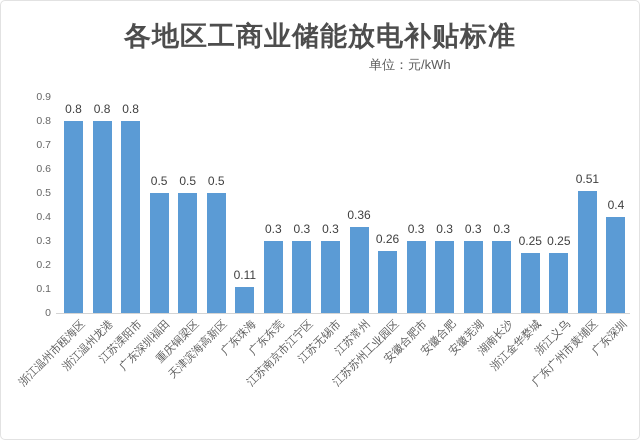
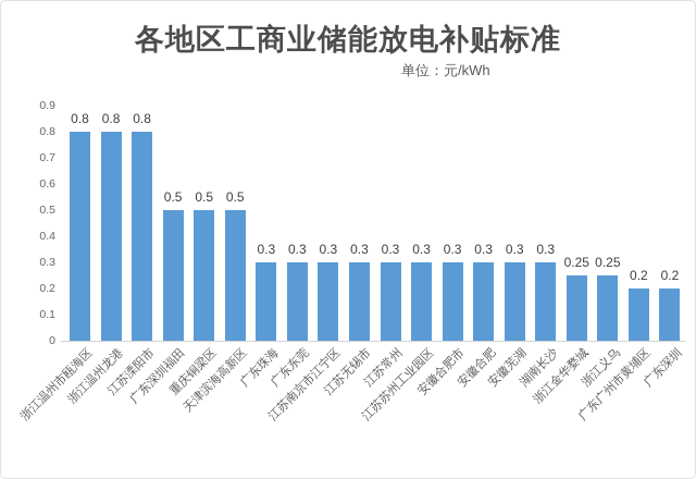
广东珠海: 0.11 -> 0.3
江苏常州: 0.36 -> 0.3
江苏苏州工业园区: 0.26 -> 0.3
广东广州市黄埔区: 0.51 -> 0.2
广东深圳: 0.4 -> 0.2
